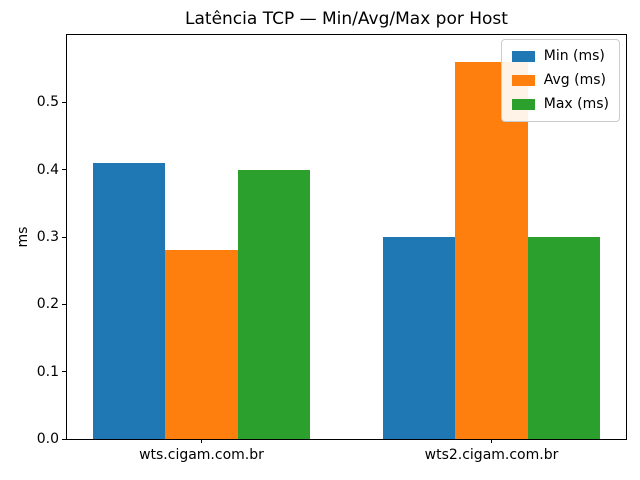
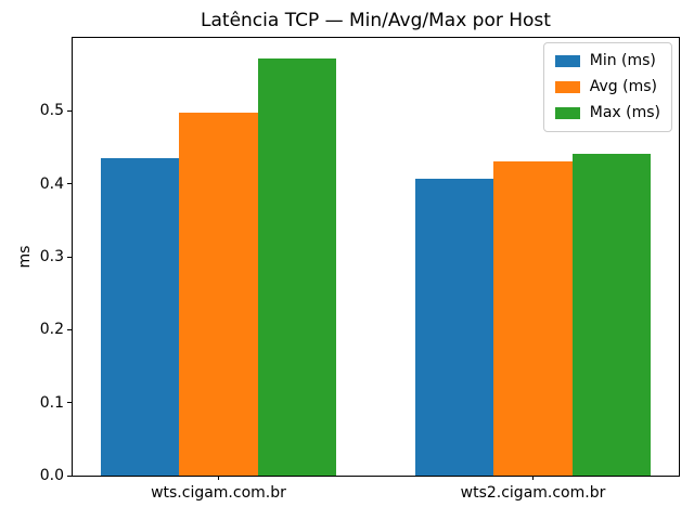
Min (ms)/wts.cigam.com.br: 0.41 -> 0.43
Avg (ms)/wts.cigam.com.br: 0.28 -> 0.50
Max (ms)/wts.cigam.com.br: 0.40 -> 0.57
Min (ms)/wts2.cigam.com.br: 0.30 -> 0.41
Avg (ms)/wts2.cigam.com.br: 0.56 -> 0.43
Max (ms)/wts2.cigam.com.br: 0.30 -> 0.44
